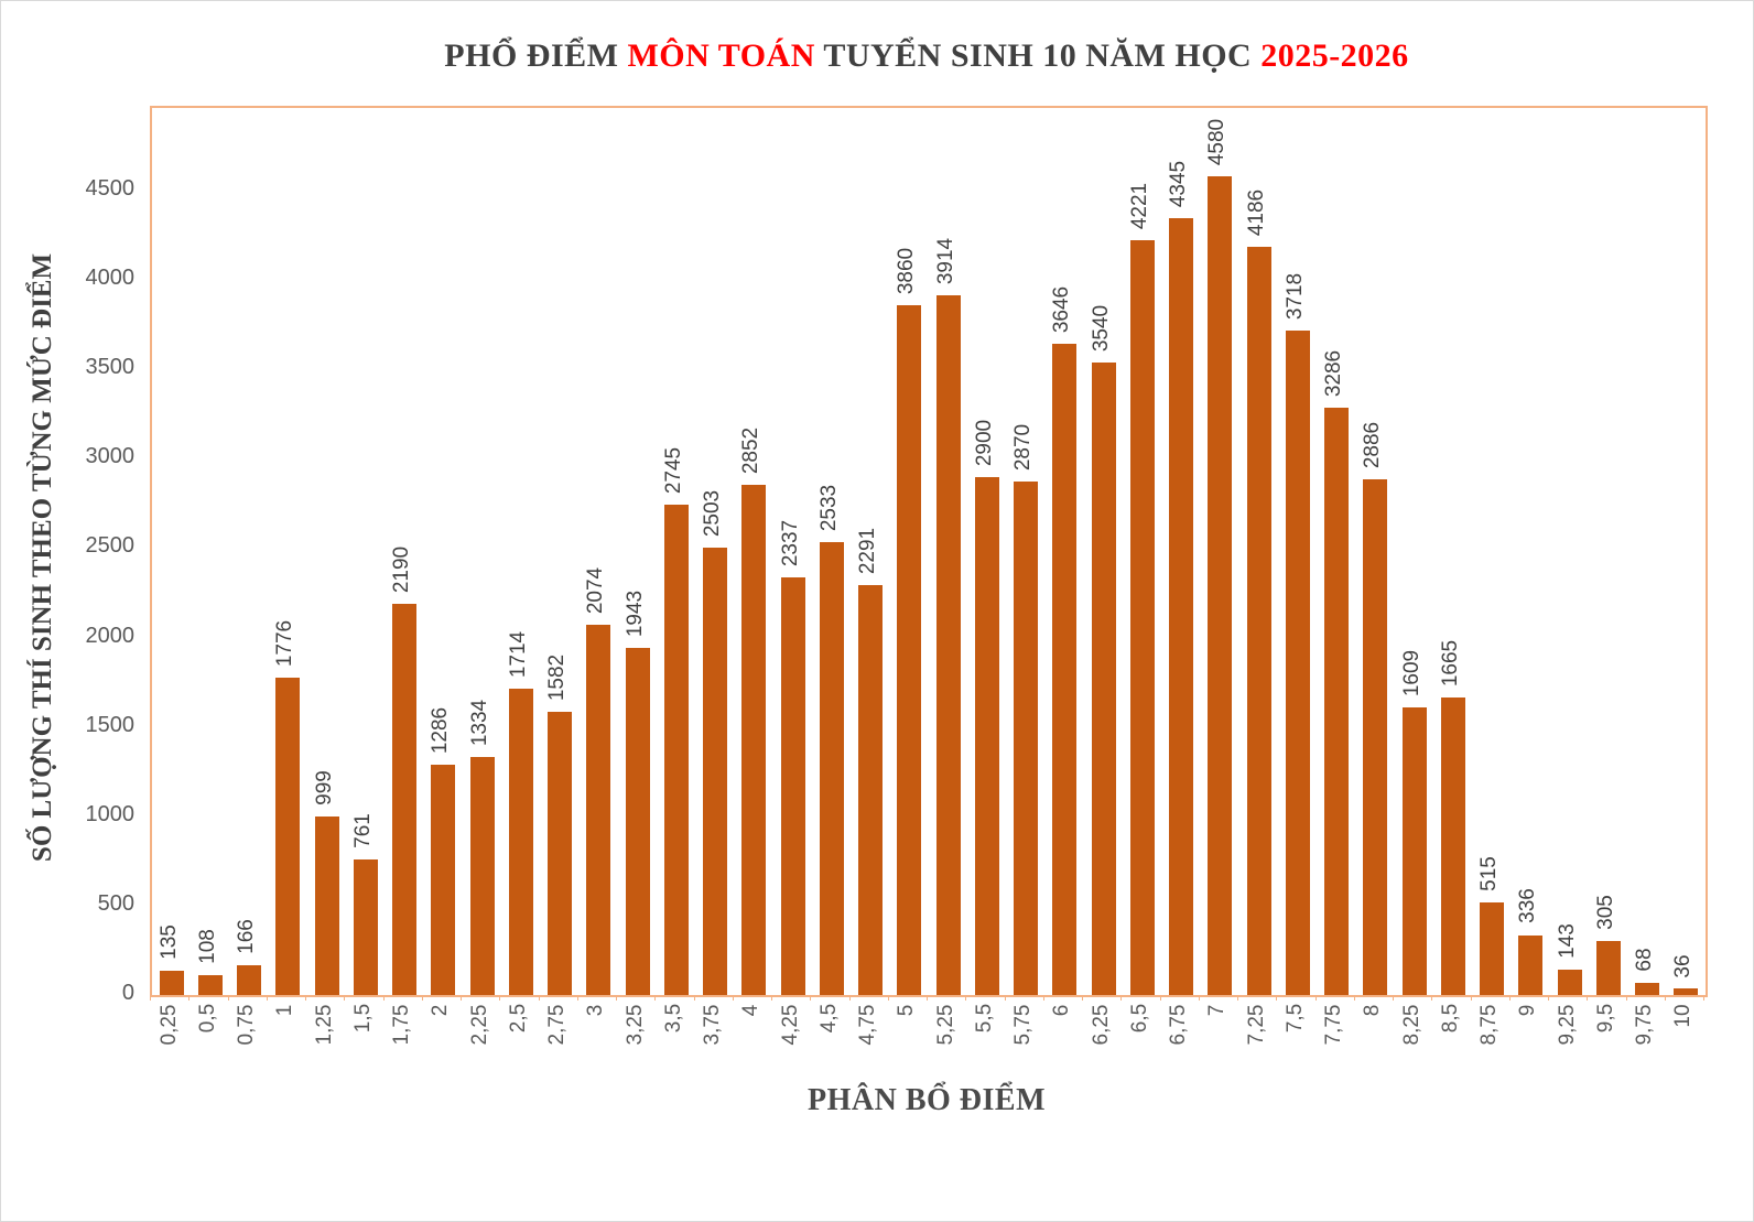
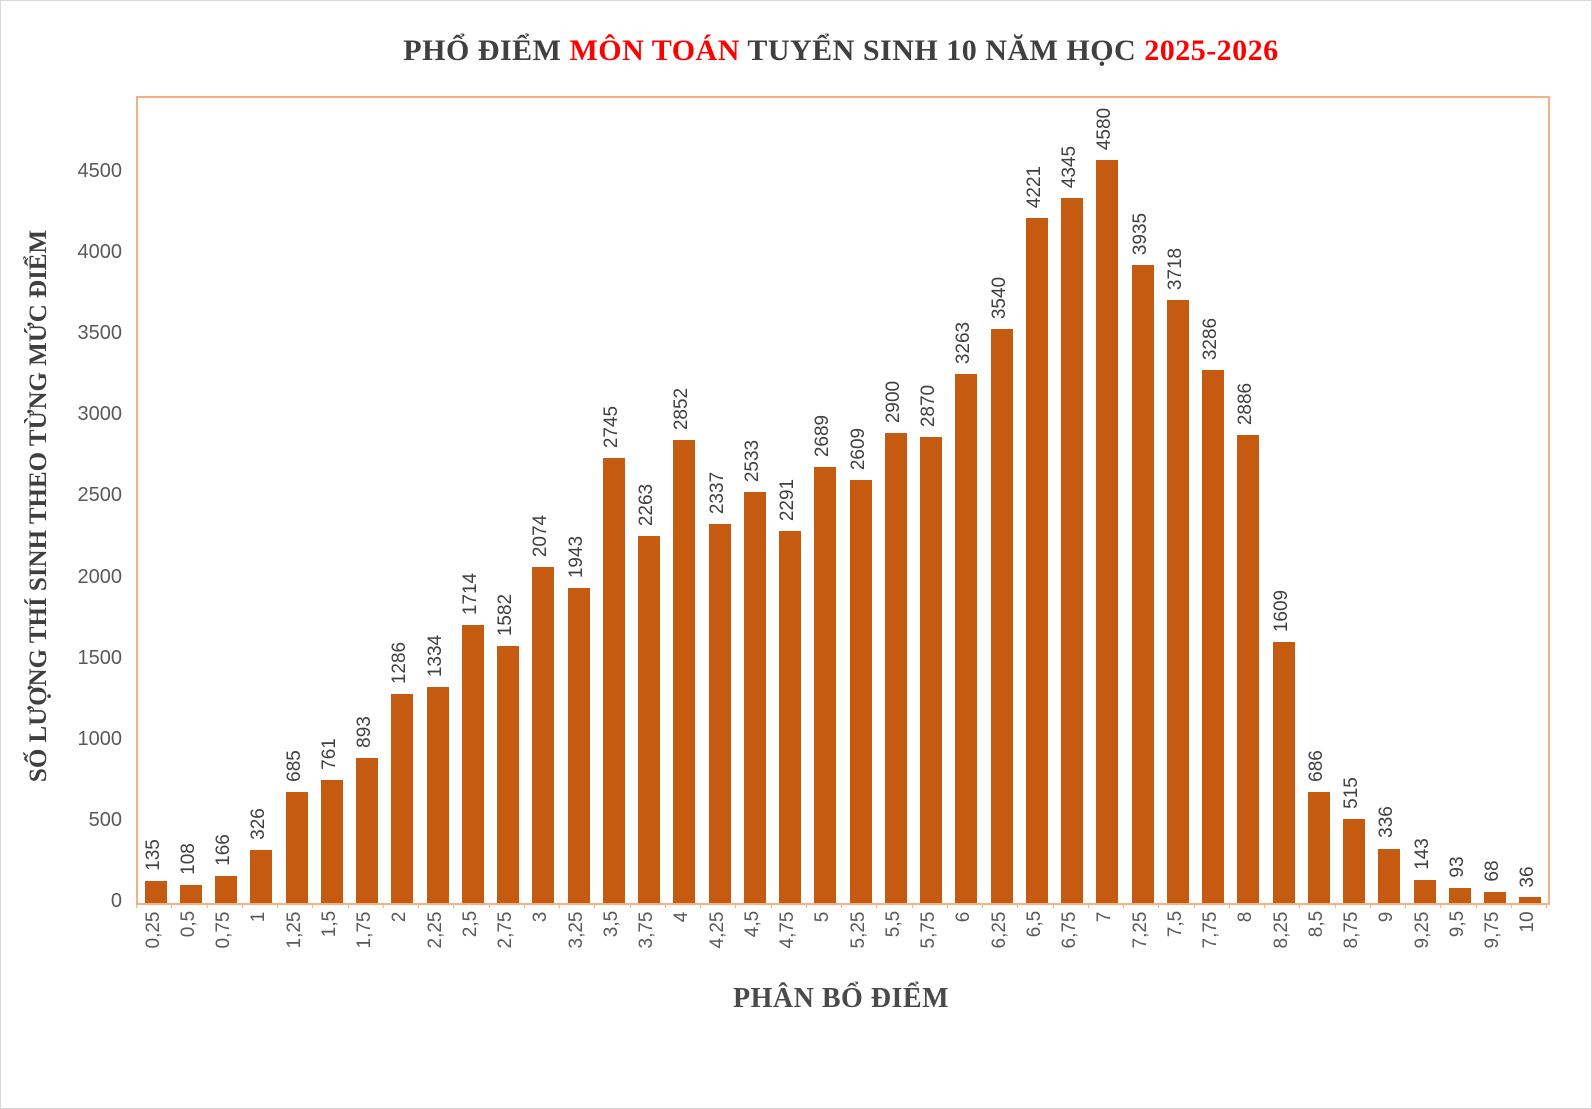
1: 1776 -> 326
1,25: 999 -> 685
1,75: 2190 -> 893
3,75: 2503 -> 2263
5: 3860 -> 2689
5,25: 3914 -> 2609
6: 3646 -> 3263
7,25: 4186 -> 3935
8,5: 1665 -> 686
9,5: 305 -> 93
